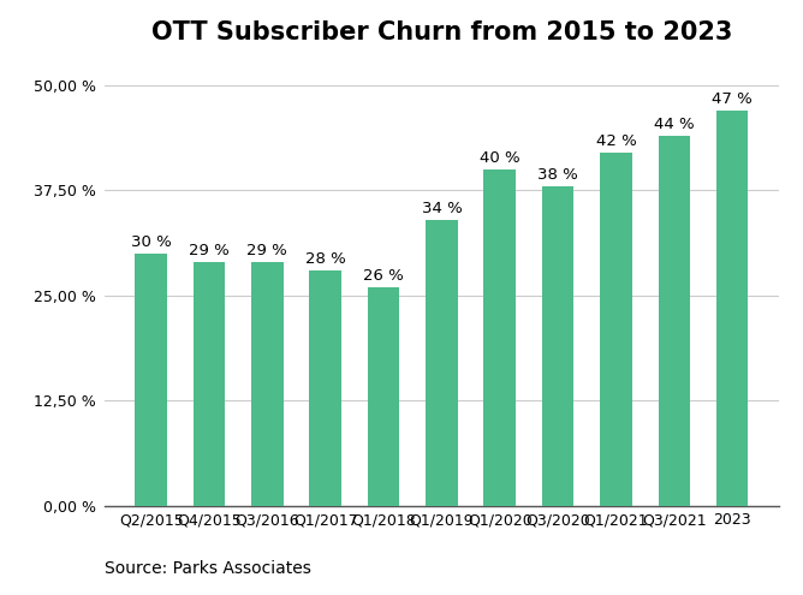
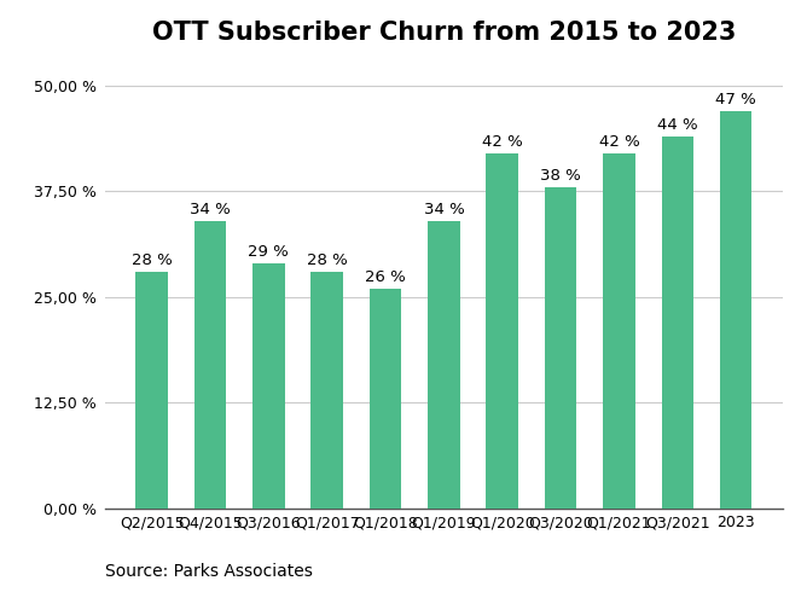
Q2/2015: 30 -> 28
Q4/2015: 29 -> 34
Q1/2020: 40 -> 42
